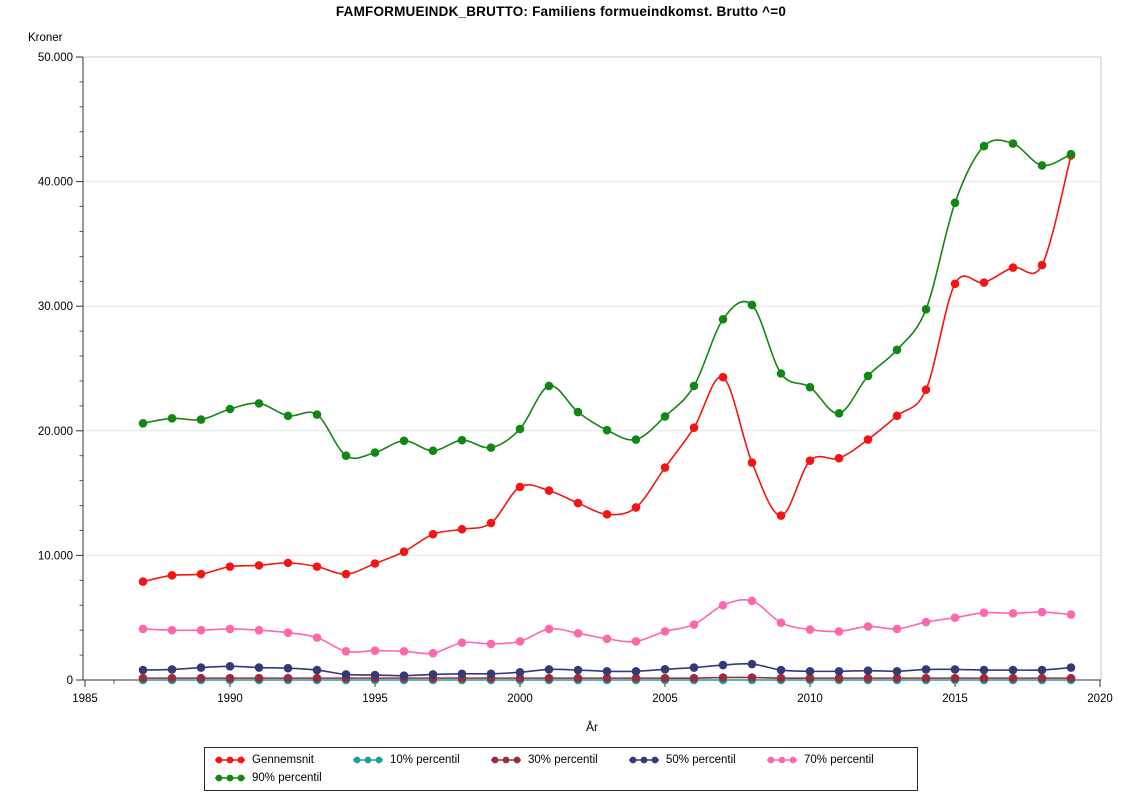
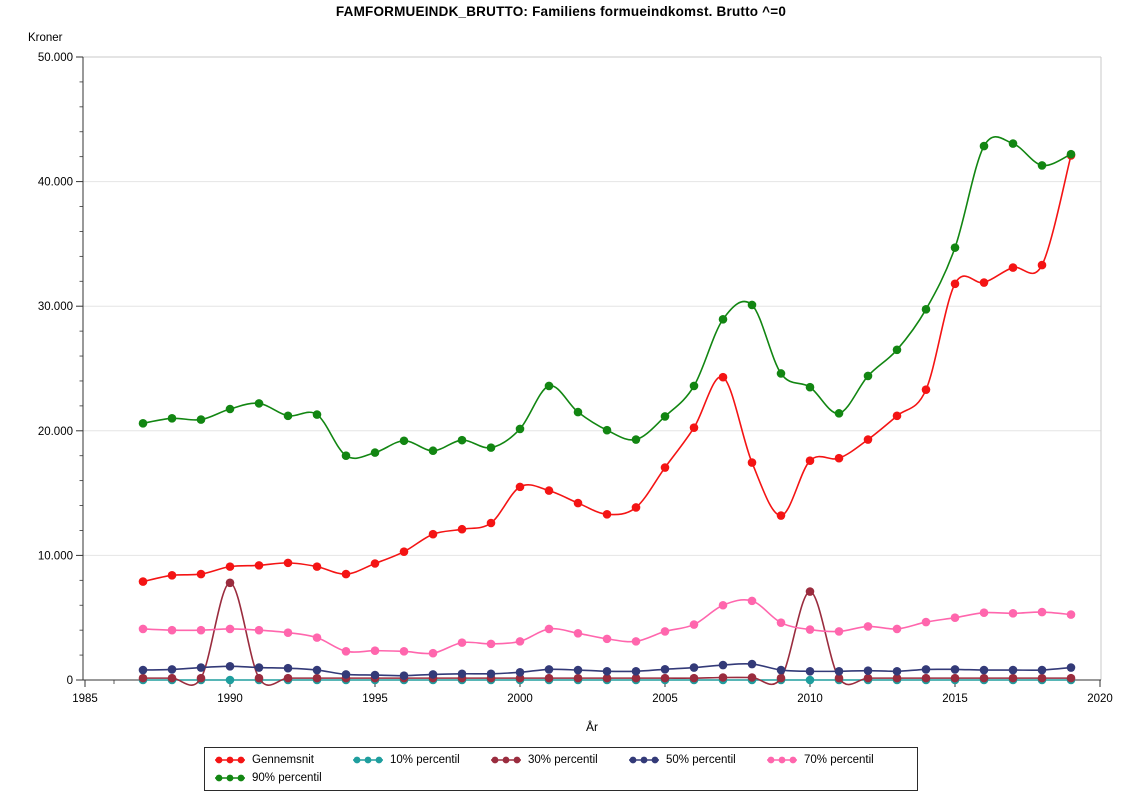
30% percentil/1990: 200 -> 7800
30% percentil/2010: 200 -> 7100
90% percentil/2015: 38300 -> 34700
